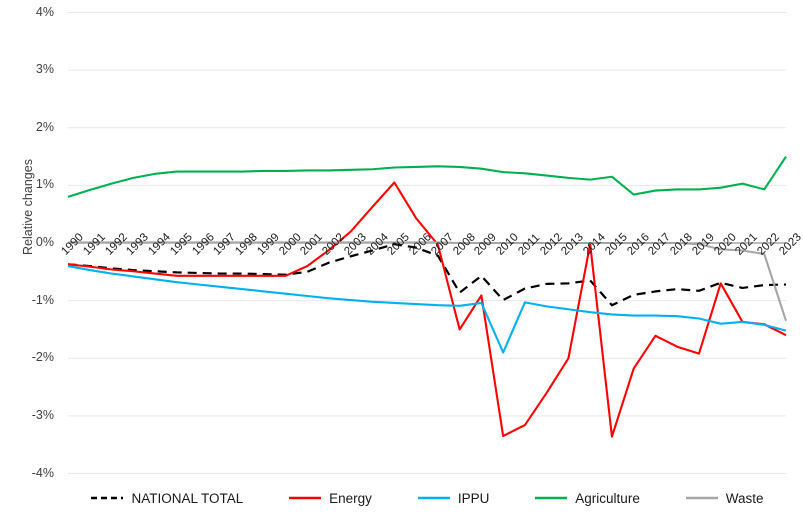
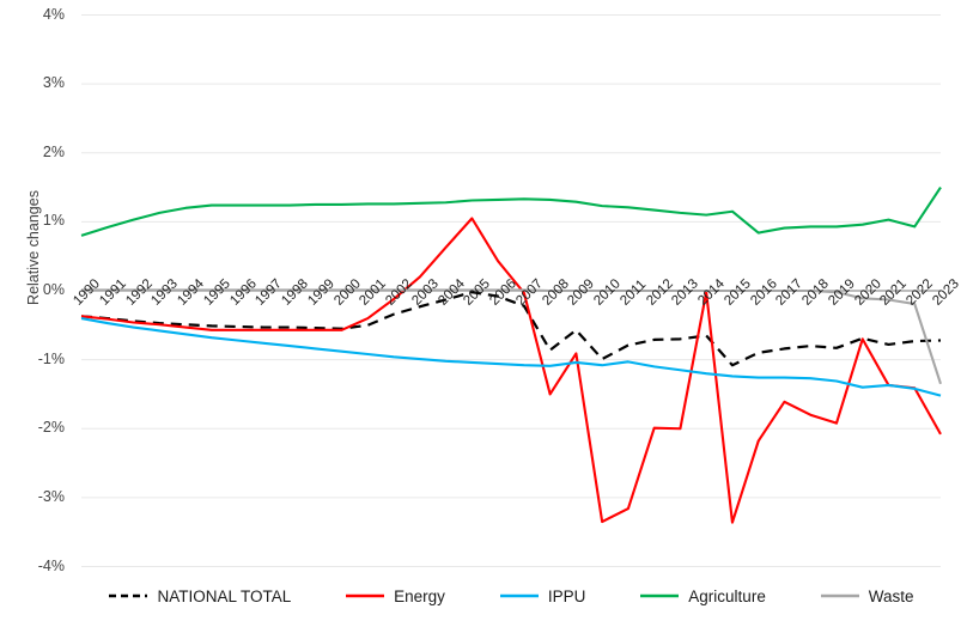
IPPU/2010: -1.9% -> -1.1%
Energy/2012: -2.6% -> -2.0%
Energy/2023: -1.6% -> -2.1%
